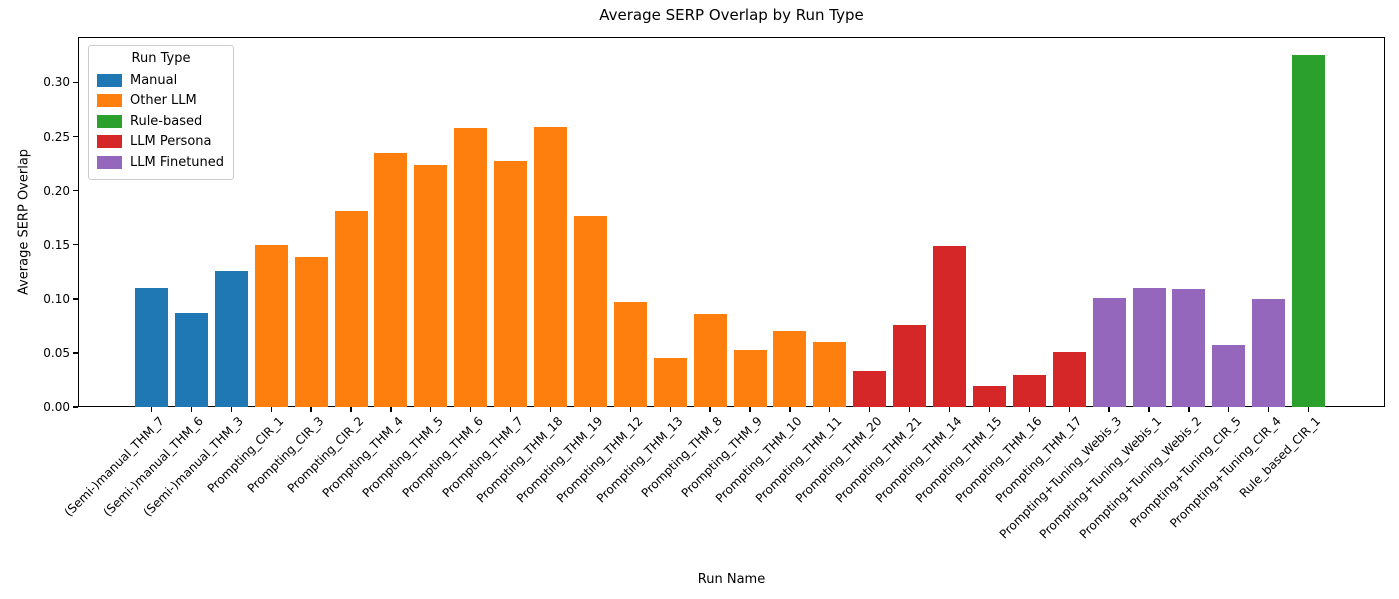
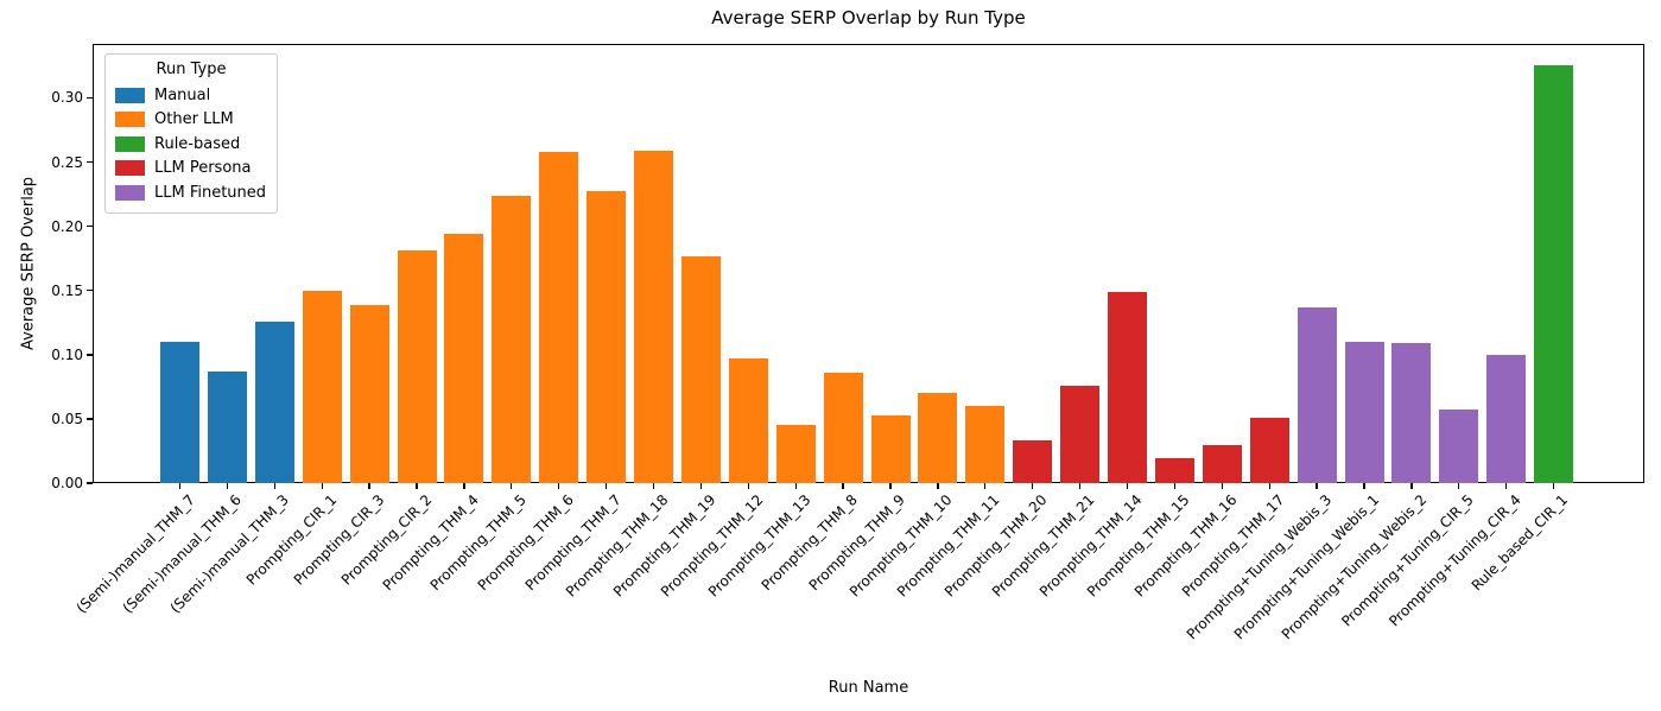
Prompting_THM_4: 0.235 -> 0.194
Prompting+Tuning_Webis_3: 0.101 -> 0.137
